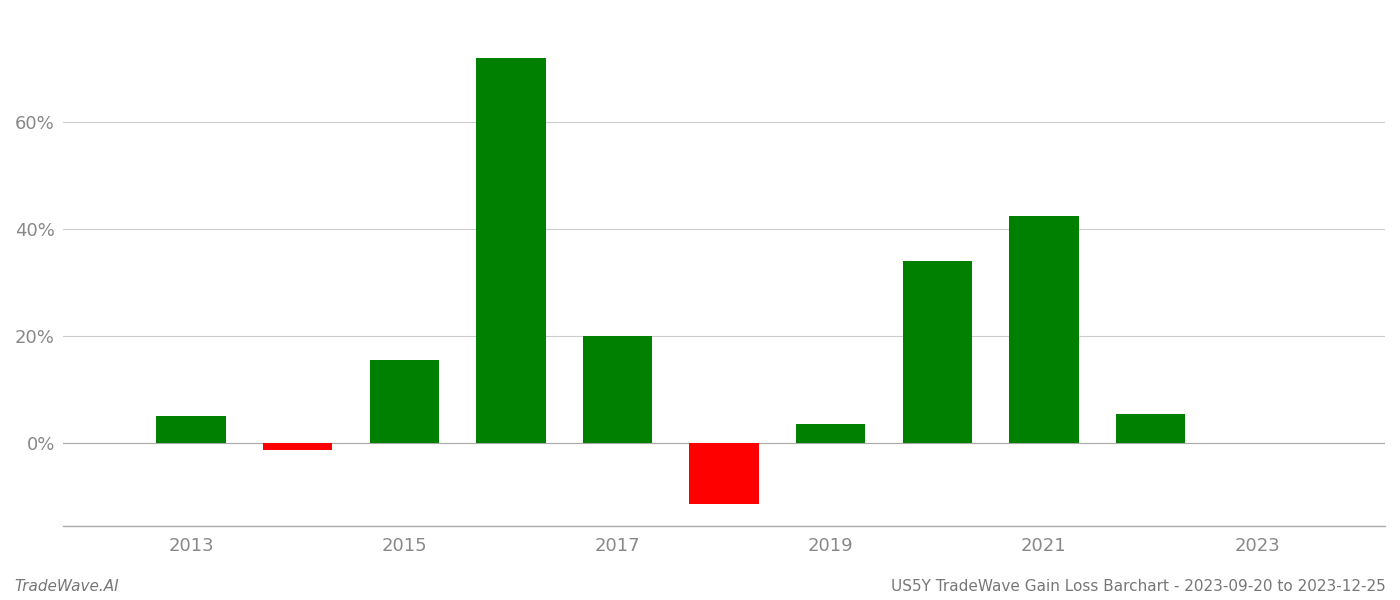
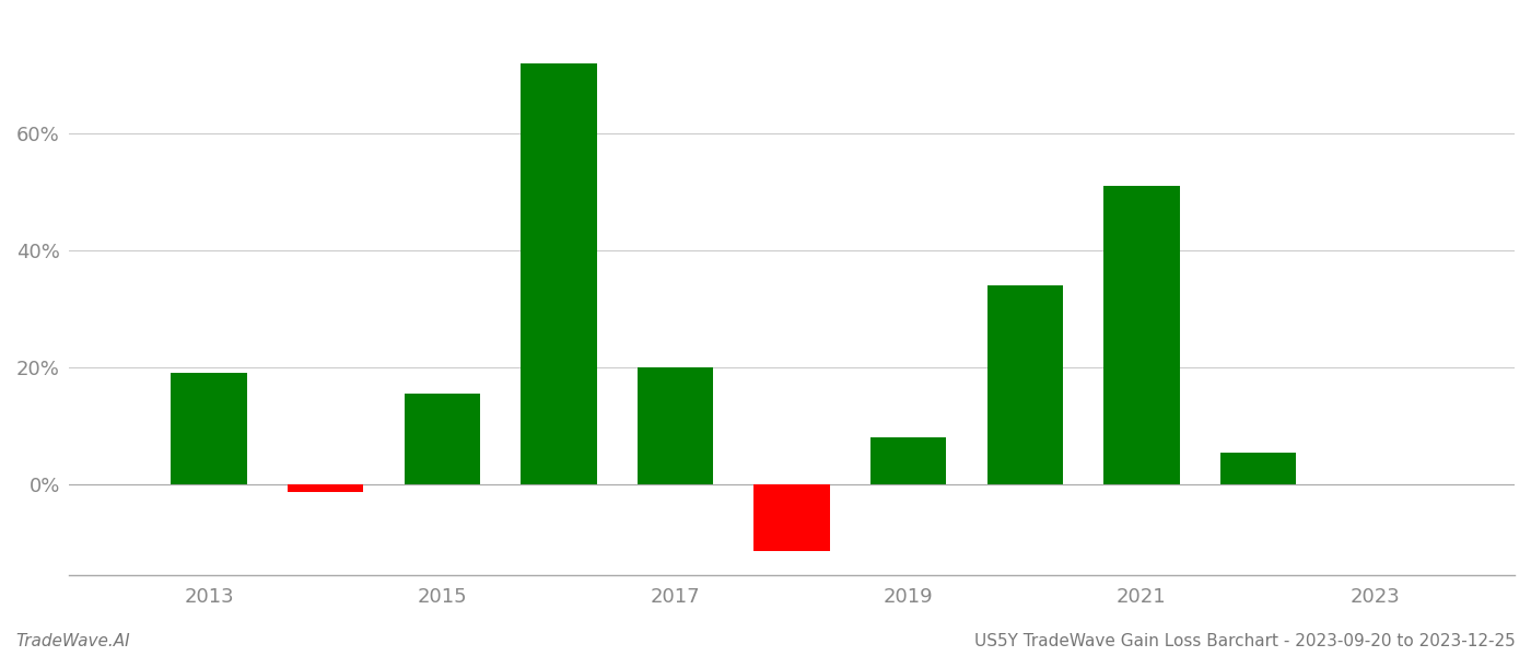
2013: 5.0% -> 19.0%
2019: 3.6% -> 8.0%
2021: 42.4% -> 51.0%
